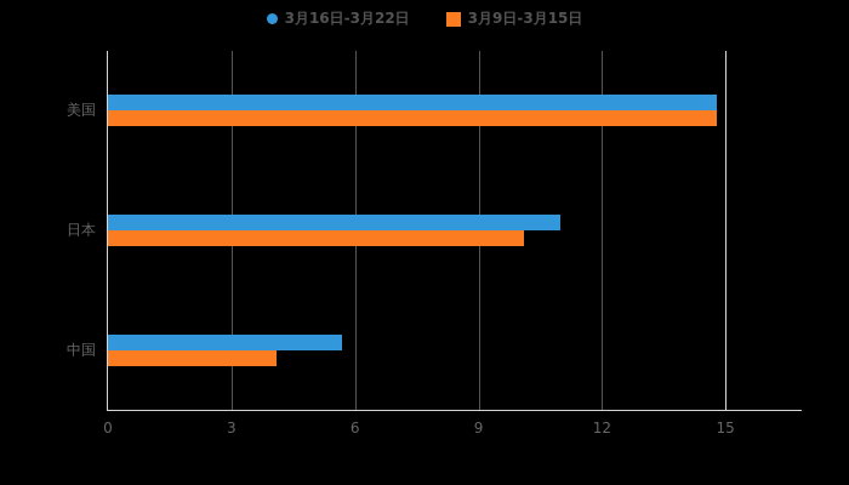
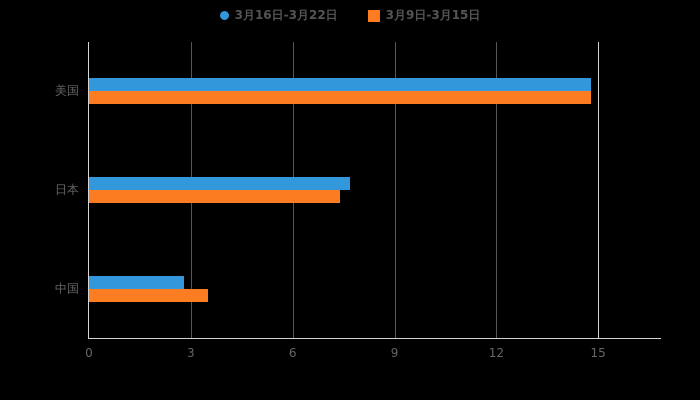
3月16日-3月22日/日本: 11.0 -> 7.7
3月9日-3月15日/日本: 10.1 -> 7.4
3月16日-3月22日/中国: 5.7 -> 2.8
3月9日-3月15日/中国: 4.1 -> 3.5
